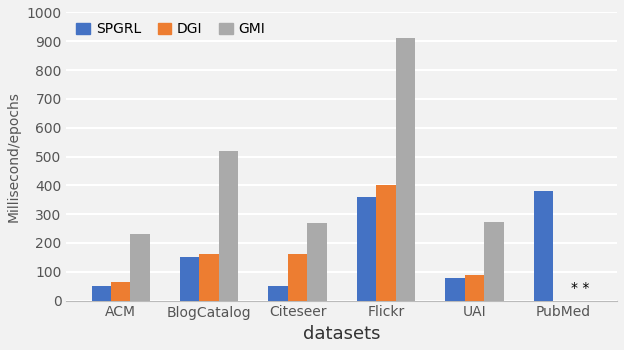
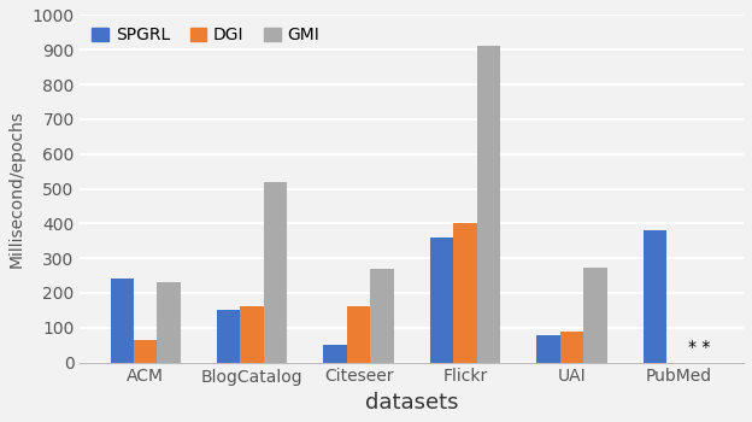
SPGRL/ACM: 50 -> 240
